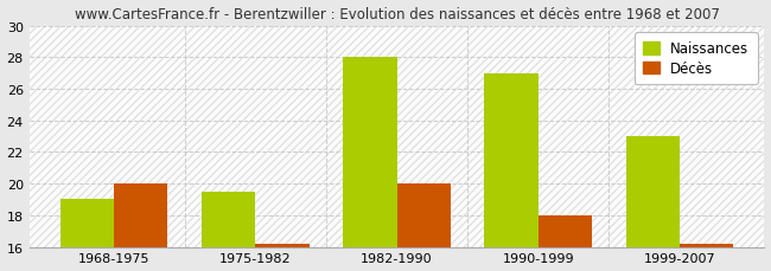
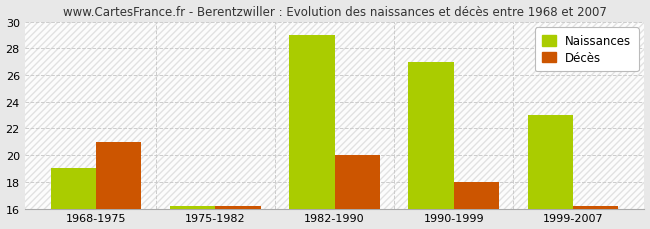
Décès/1968-1975: 20.0 -> 21.0
Naissances/1975-1982: 19.5 -> 16.2
Naissances/1982-1990: 28.0 -> 29.0
